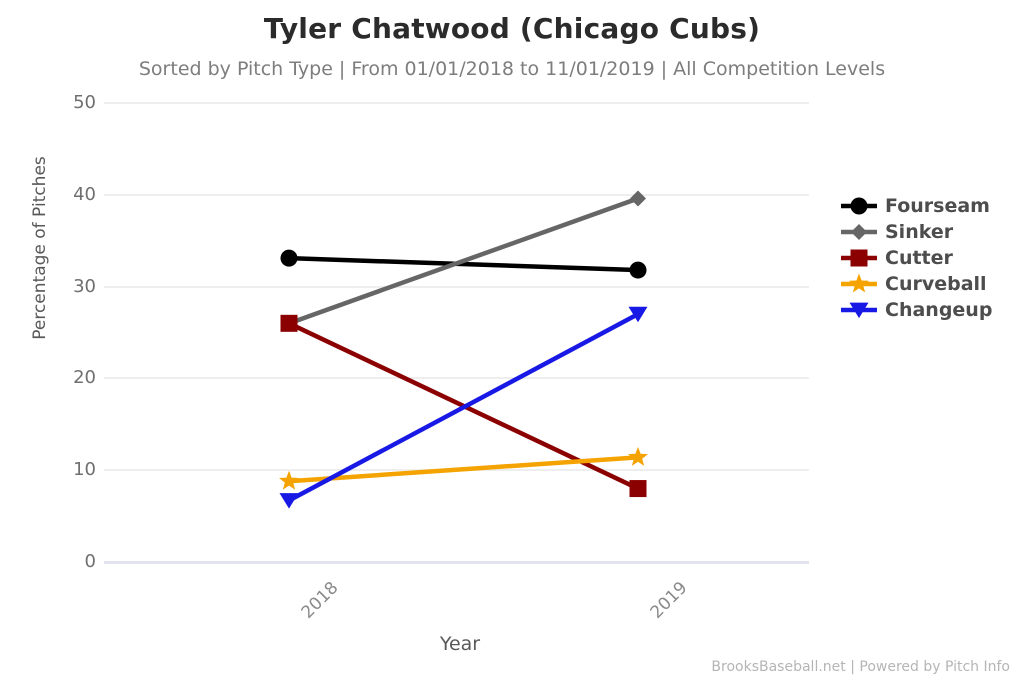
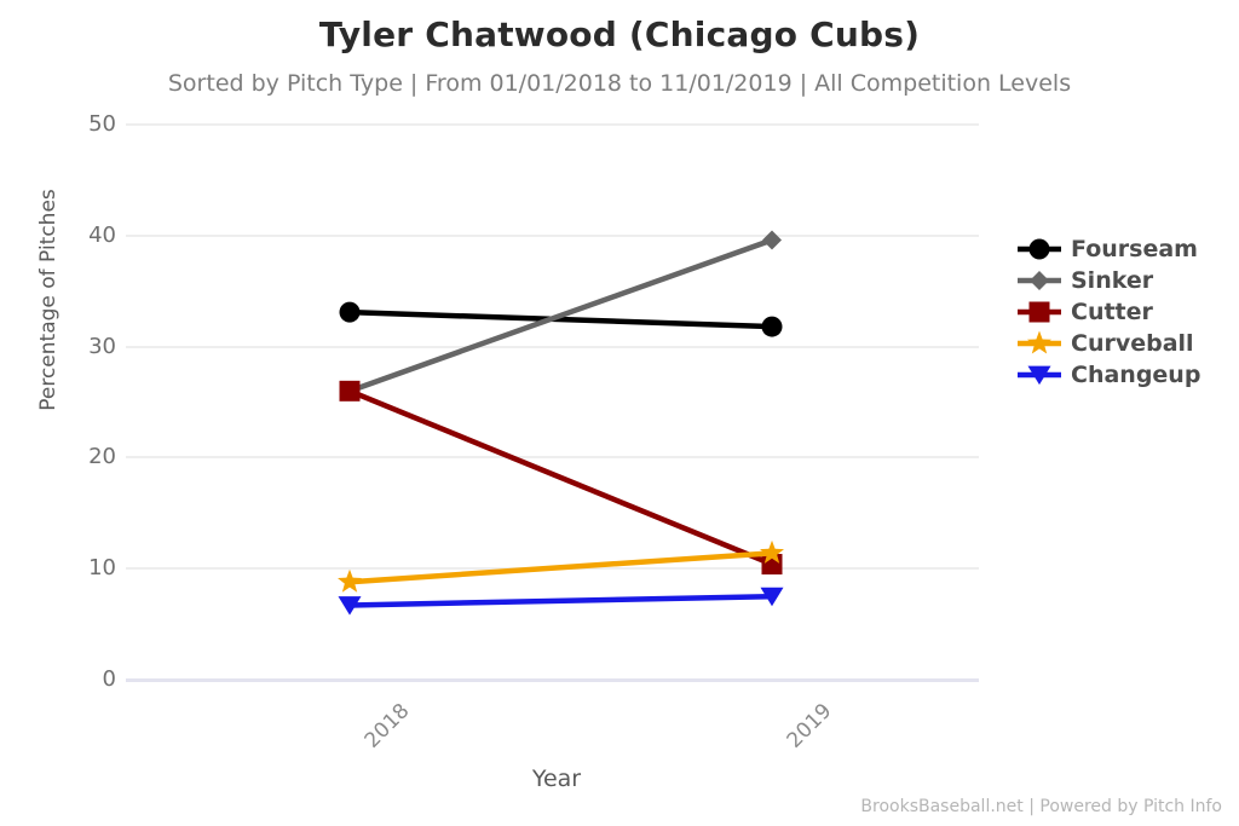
Cutter/2019: 8 -> 10
Changeup/2019: 27 -> 8
